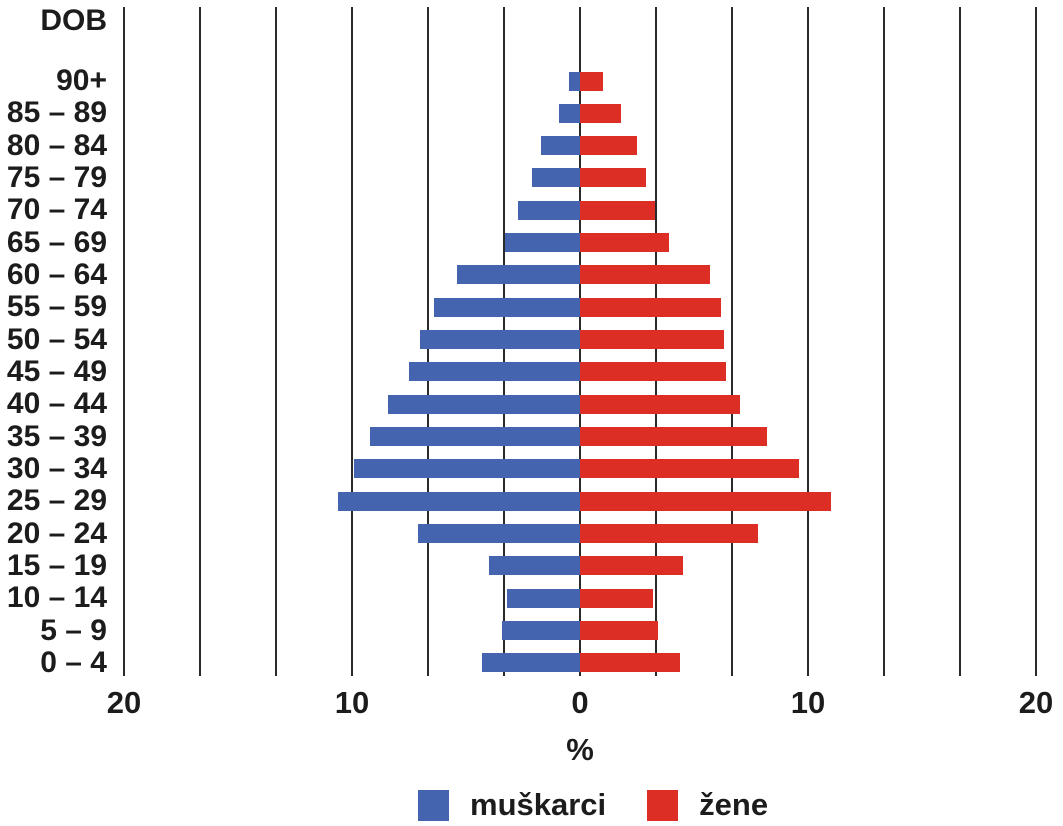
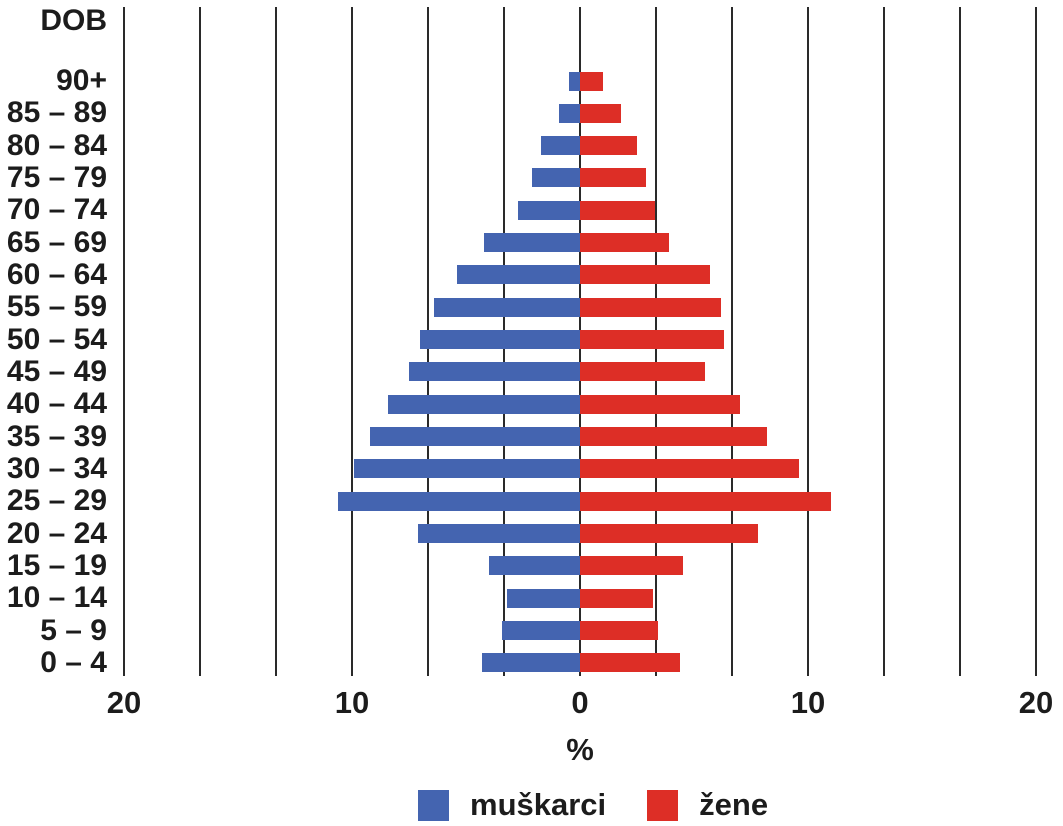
muškarci/65 – 69: 3.3 -> 4.2
žene/45 – 49: 6.4 -> 5.5
